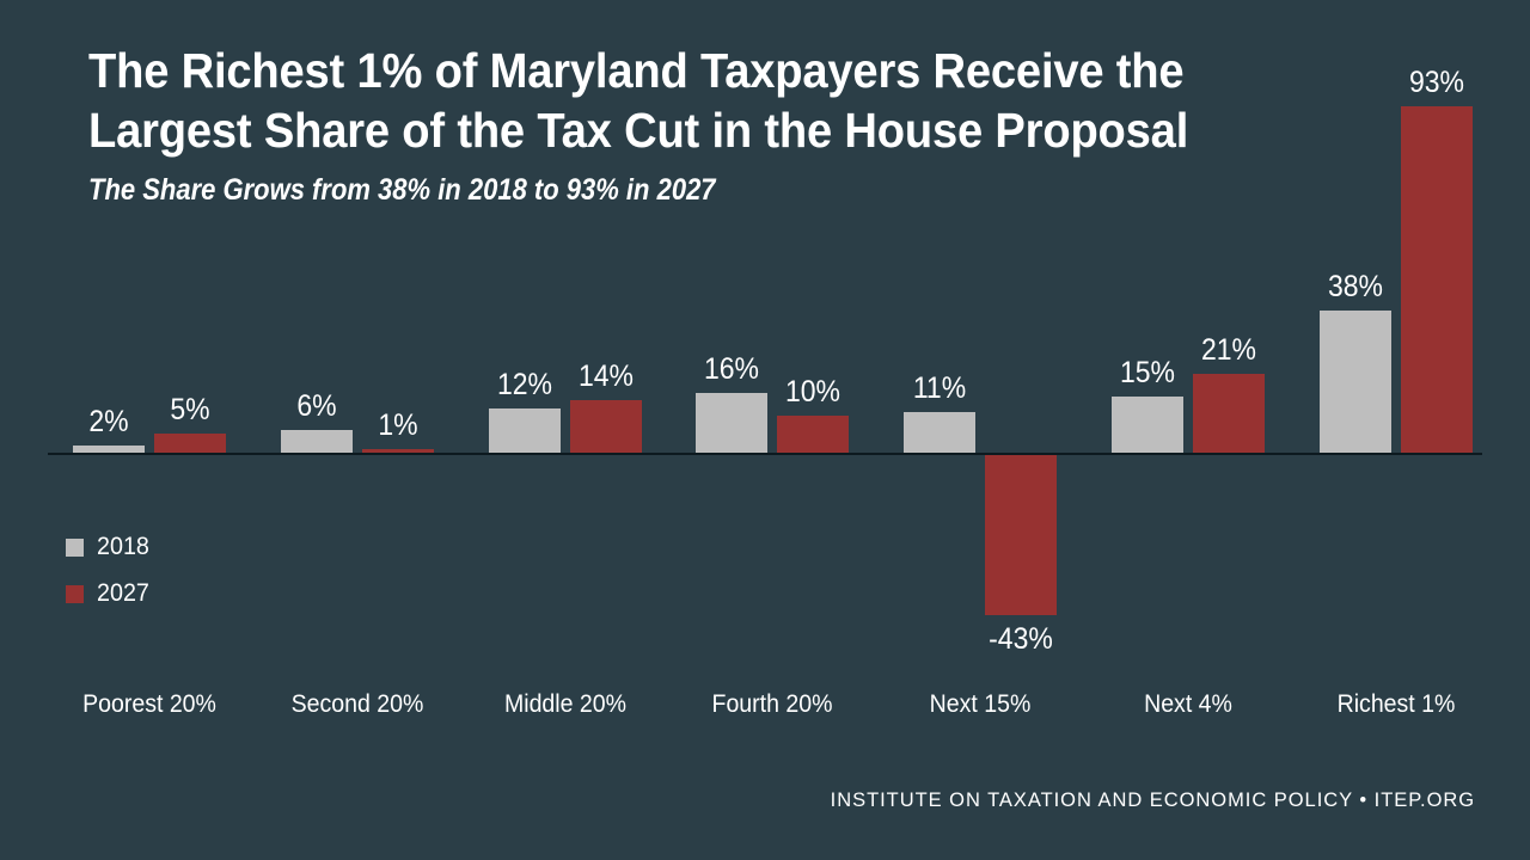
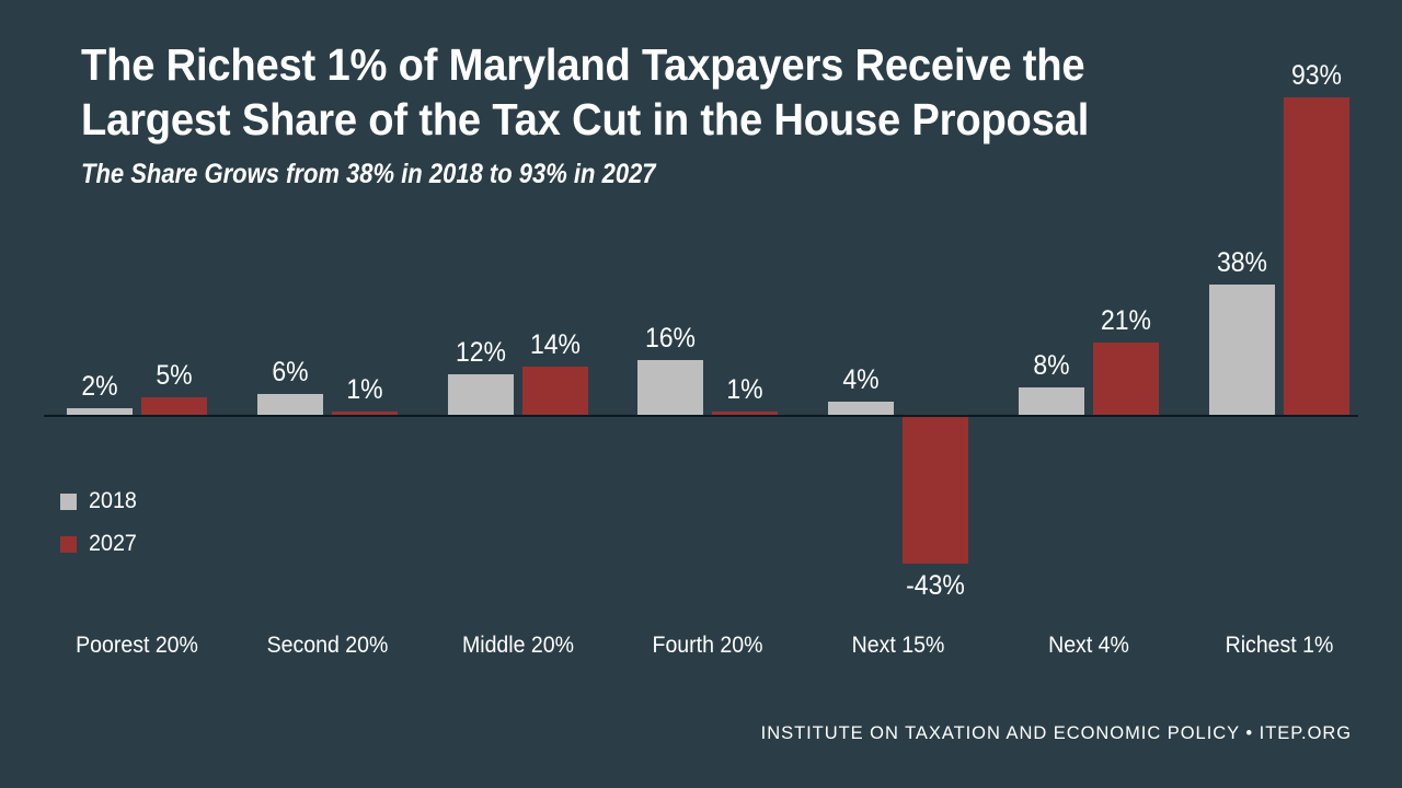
2027/Fourth 20%: 10% -> 1%
2018/Next 15%: 11% -> 4%
2018/Next 4%: 15% -> 8%
